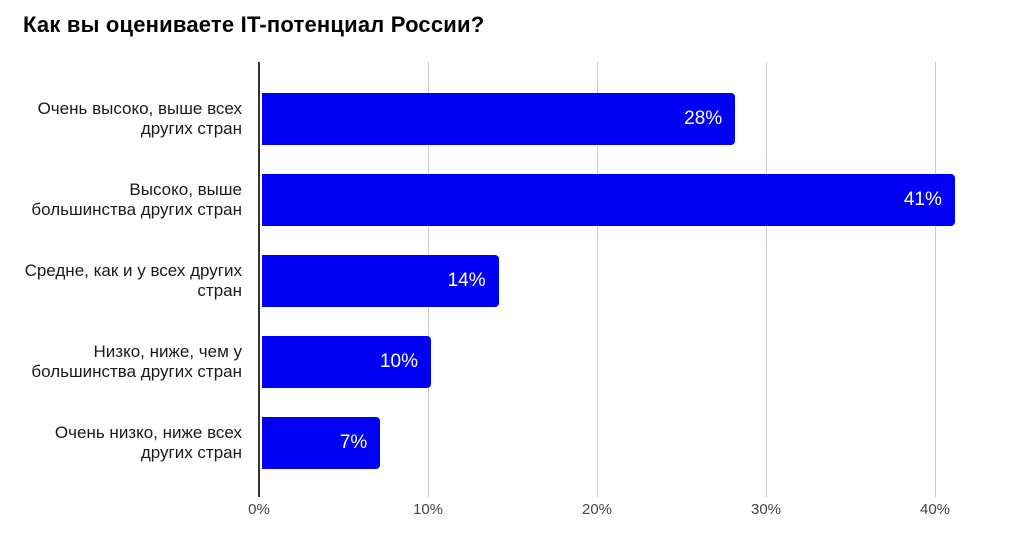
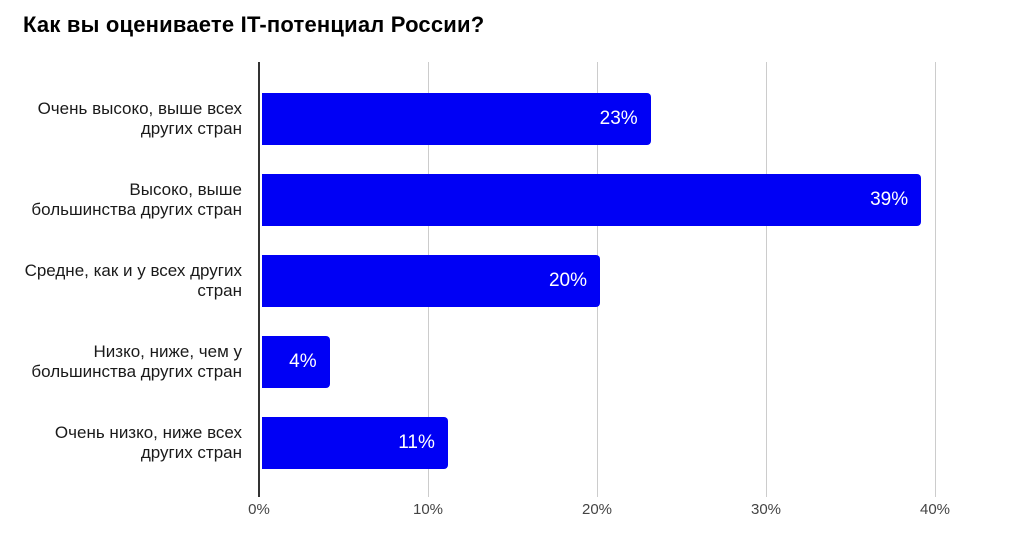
Очень высоко, выше всех других стран: 28% -> 23%
Высоко, выше большинства других стран: 41% -> 39%
Средне, как и у всех других стран: 14% -> 20%
Низко, ниже, чем у большинства других стран: 10% -> 4%
Очень низко, ниже всех других стран: 7% -> 11%
